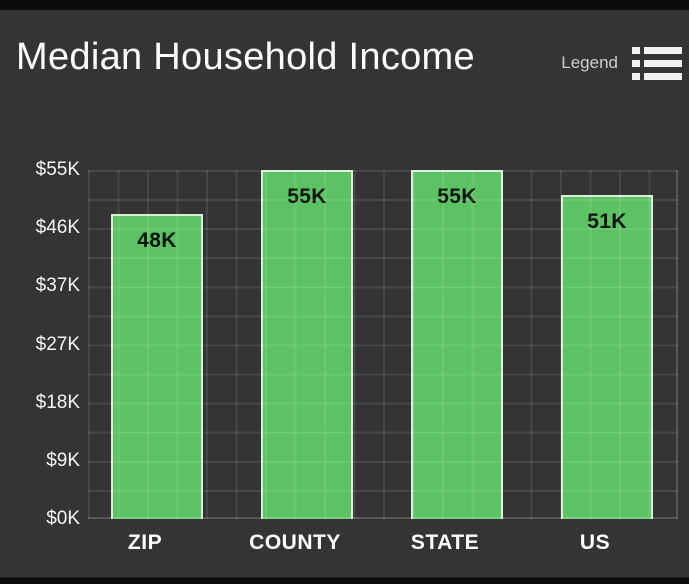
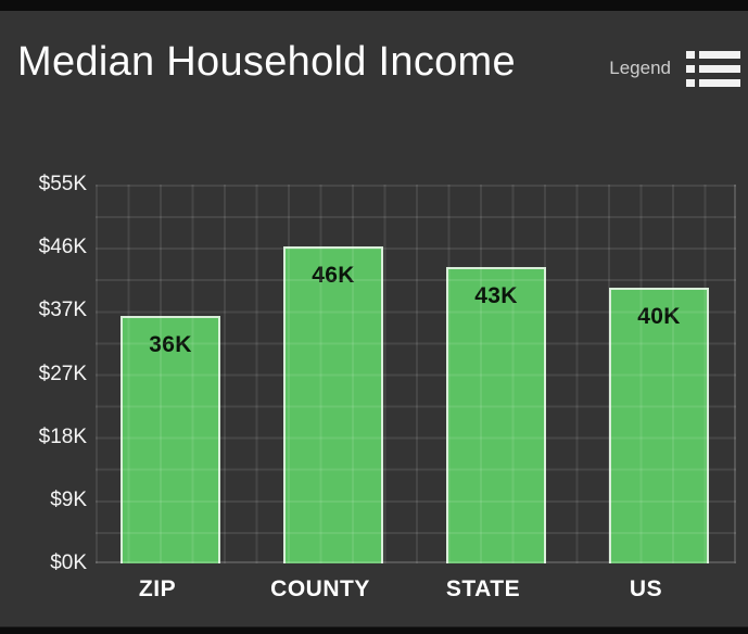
ZIP: 48K -> 36K
COUNTY: 55K -> 46K
STATE: 55K -> 43K
US: 51K -> 40K
